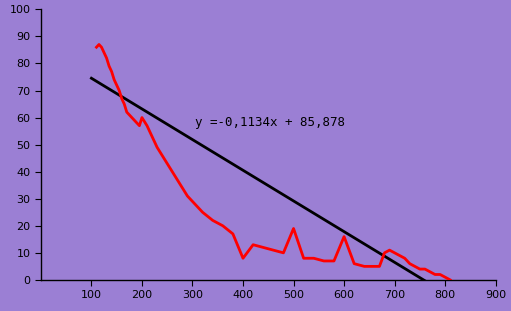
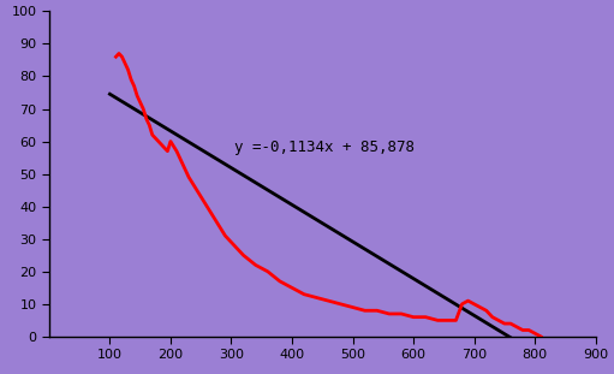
400: 8 -> 15
500: 19 -> 9
600: 16 -> 6
